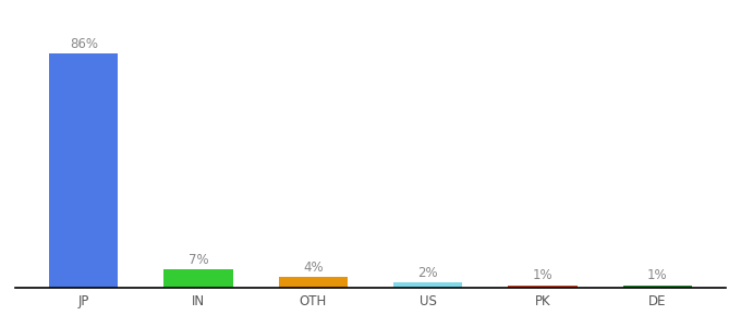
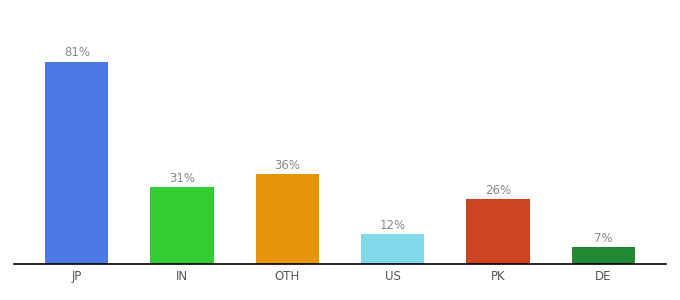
JP: 86% -> 81%
IN: 7% -> 31%
OTH: 4% -> 36%
US: 2% -> 12%
PK: 1% -> 26%
DE: 1% -> 7%
